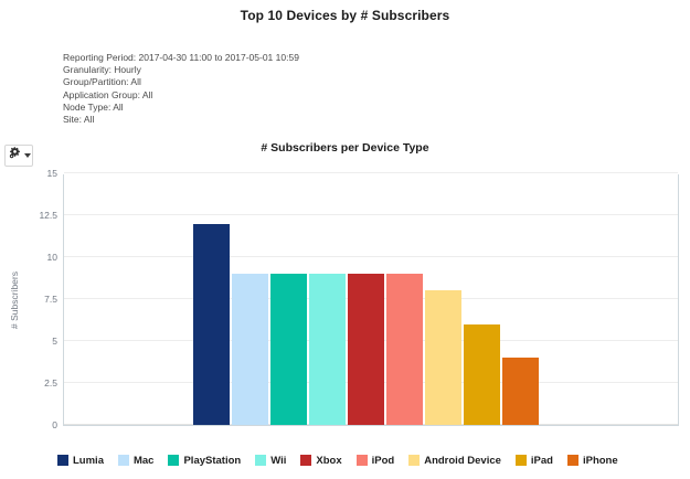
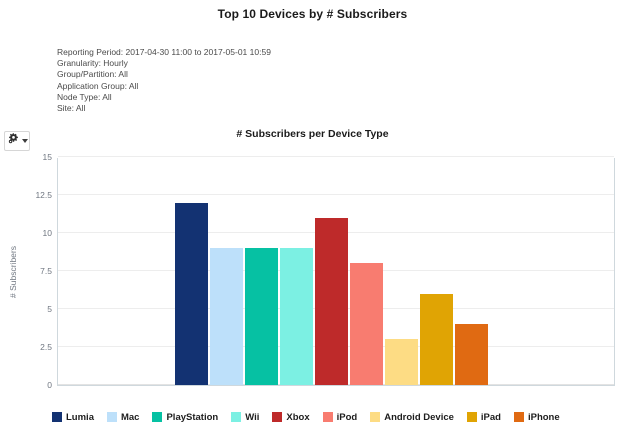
Xbox: 9 -> 11
iPod: 9 -> 8
Android Device: 8 -> 3
